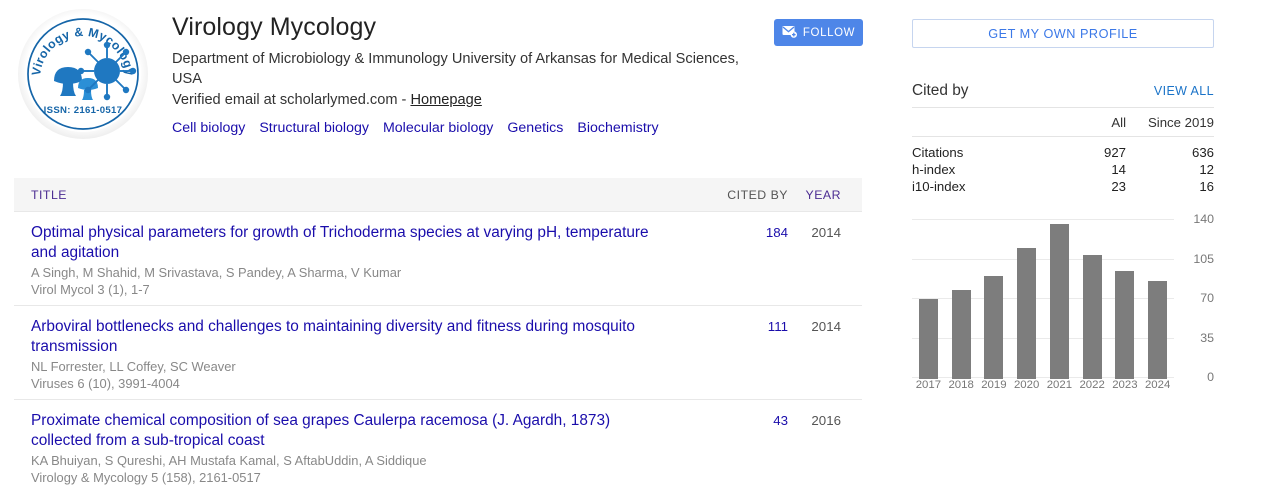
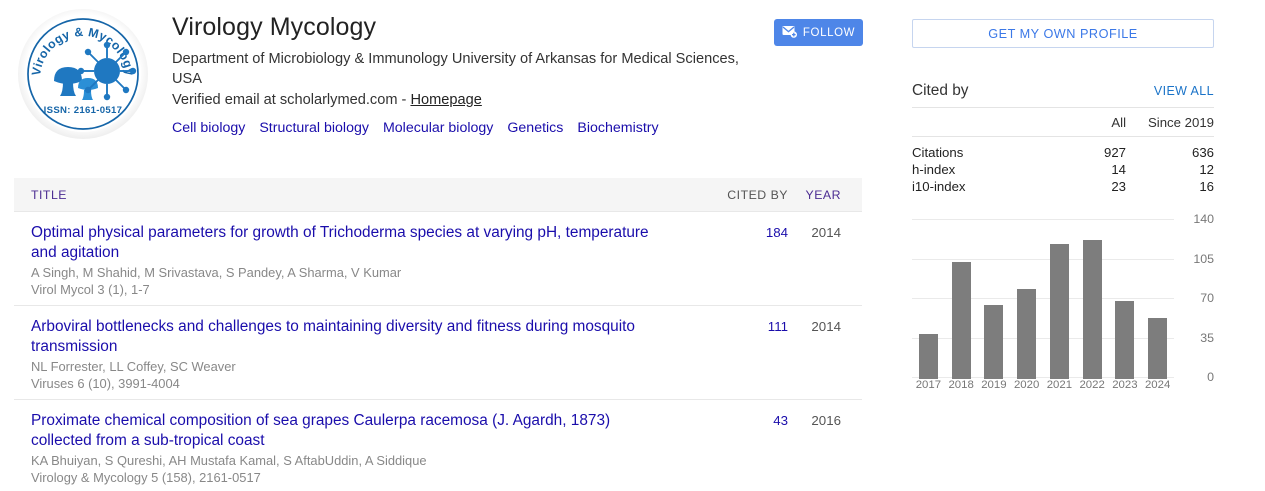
2017: 71 -> 40
2018: 79 -> 104
2019: 91 -> 66
2020: 116 -> 80
2021: 137 -> 120
2022: 110 -> 123
2023: 96 -> 69
2024: 87 -> 54
